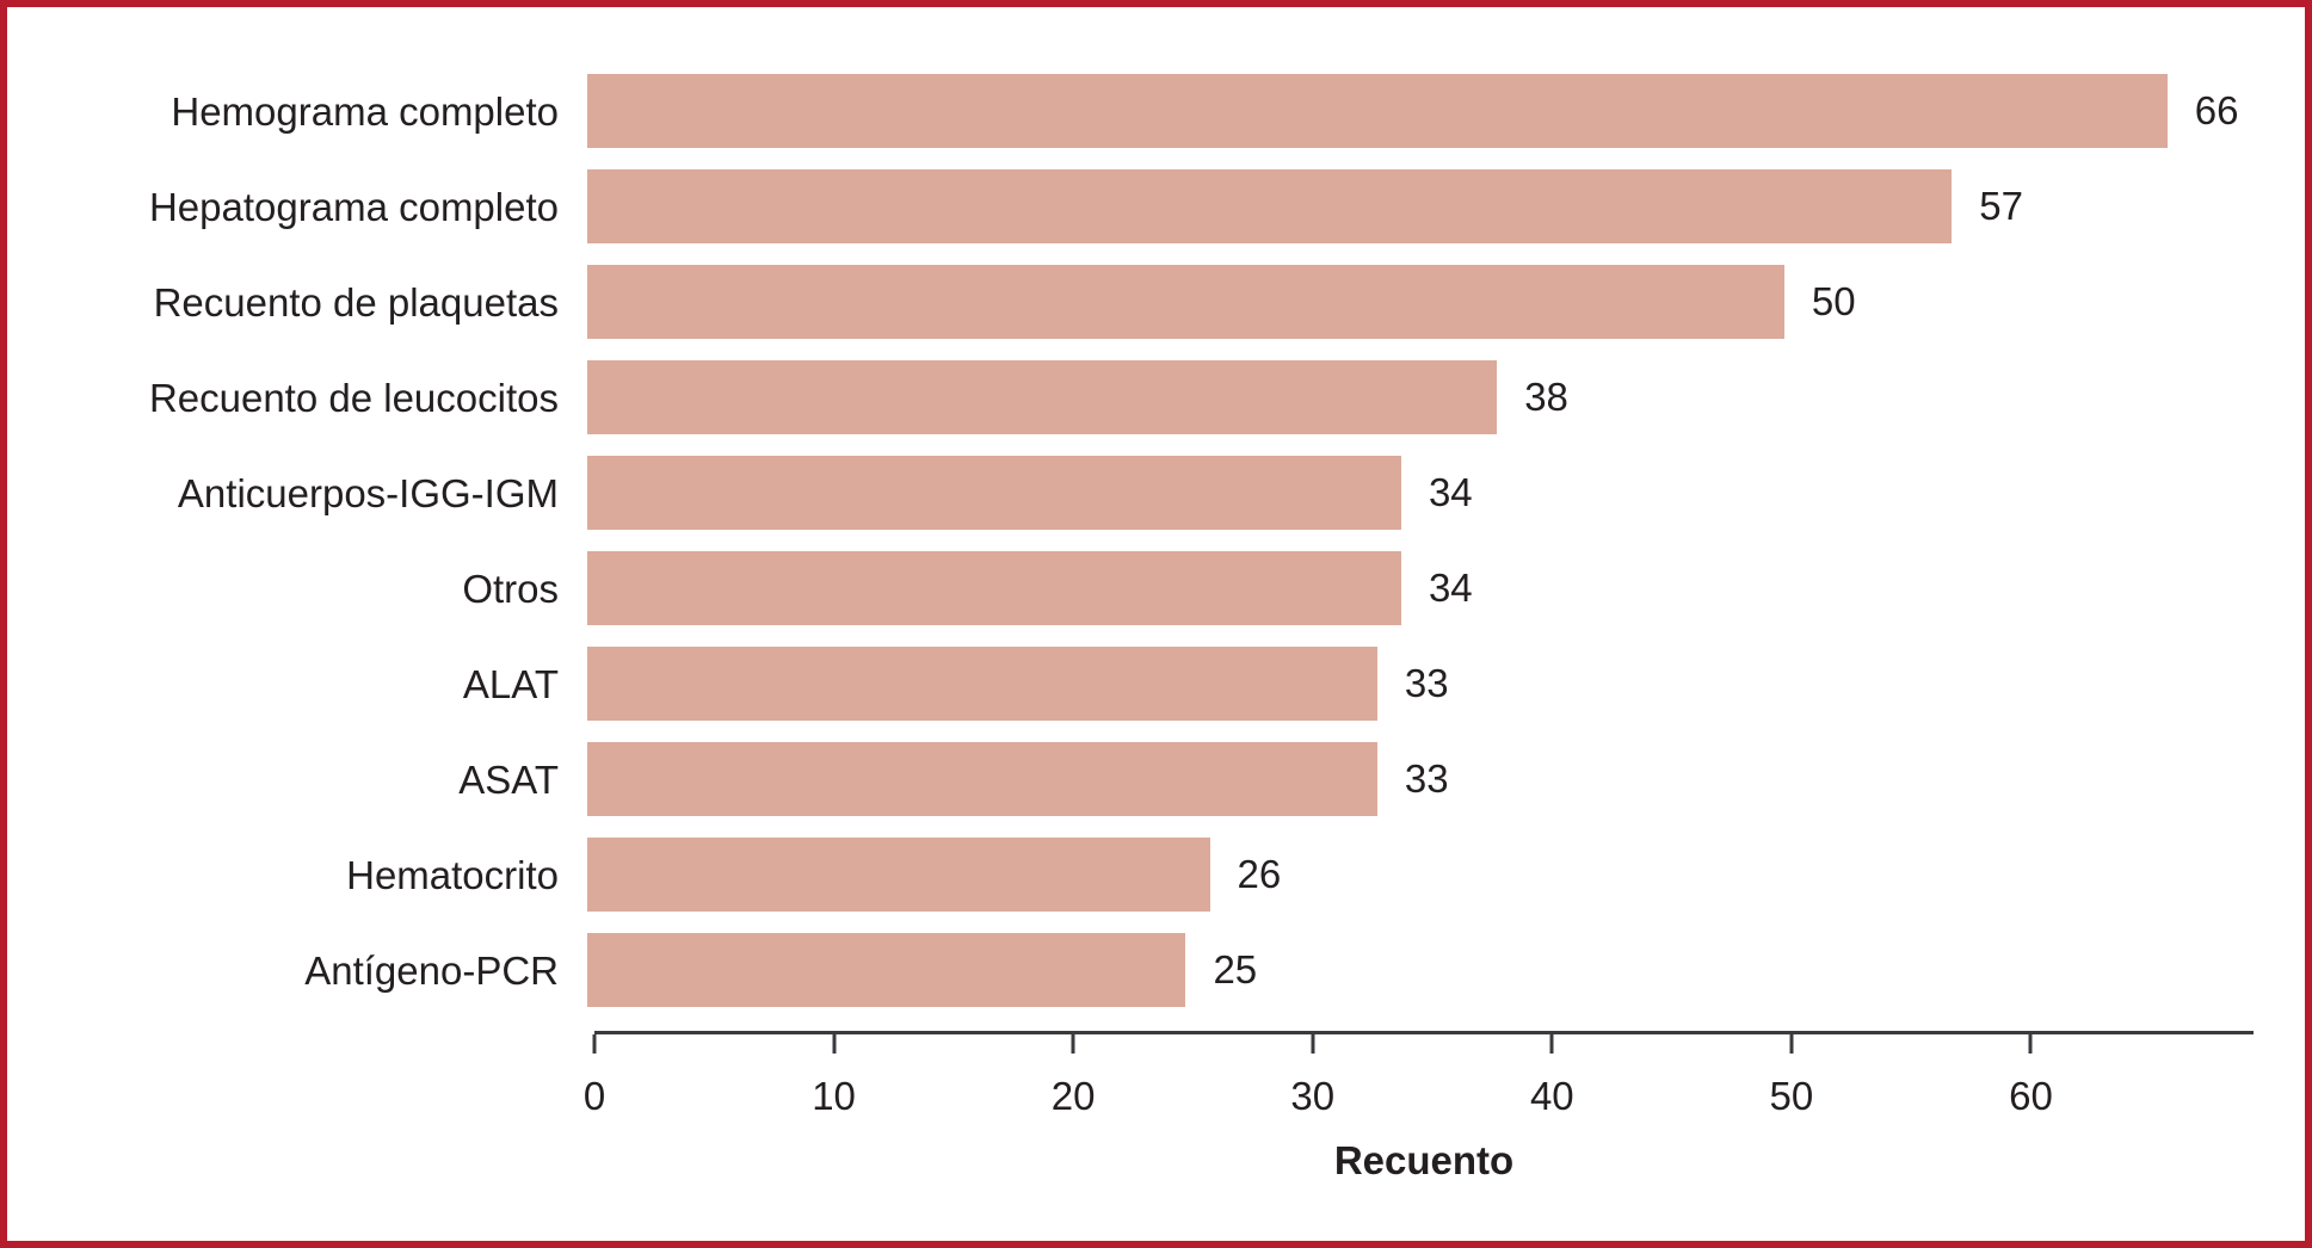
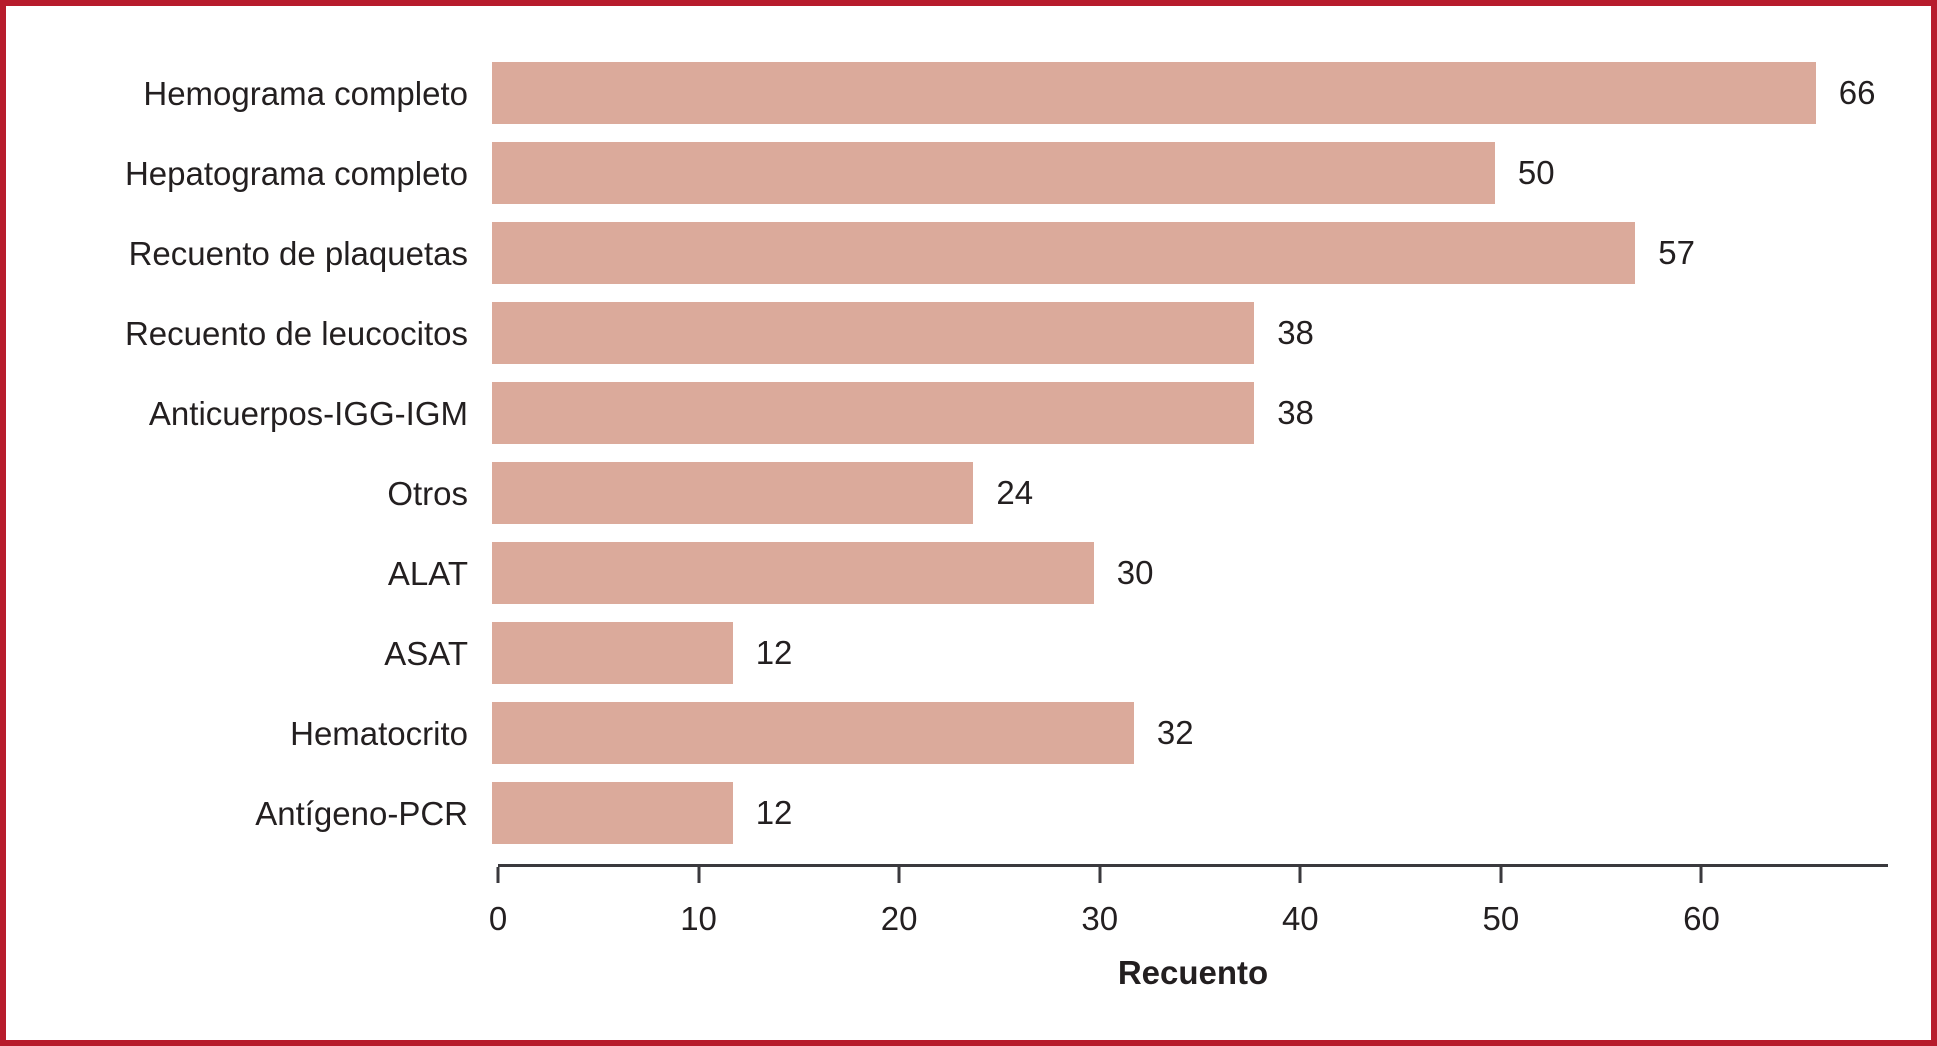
Hepatograma completo: 57 -> 50
Recuento de plaquetas: 50 -> 57
Anticuerpos-IGG-IGM: 34 -> 38
Otros: 34 -> 24
ALAT: 33 -> 30
ASAT: 33 -> 12
Hematocrito: 26 -> 32
Antígeno-PCR: 25 -> 12
